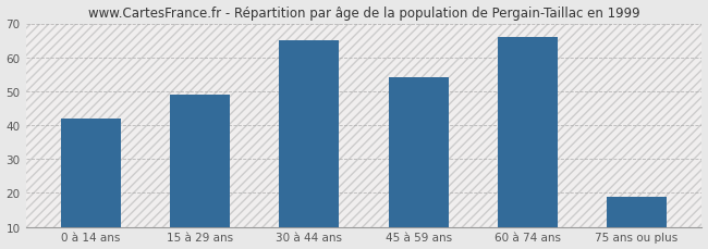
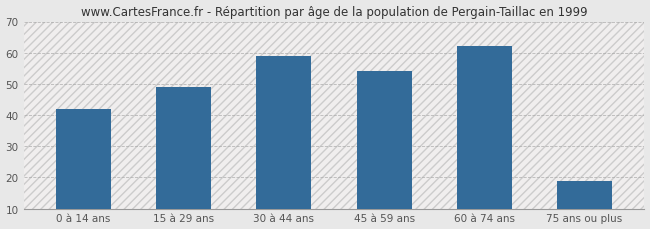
30 à 44 ans: 65 -> 59
60 à 74 ans: 66 -> 62
